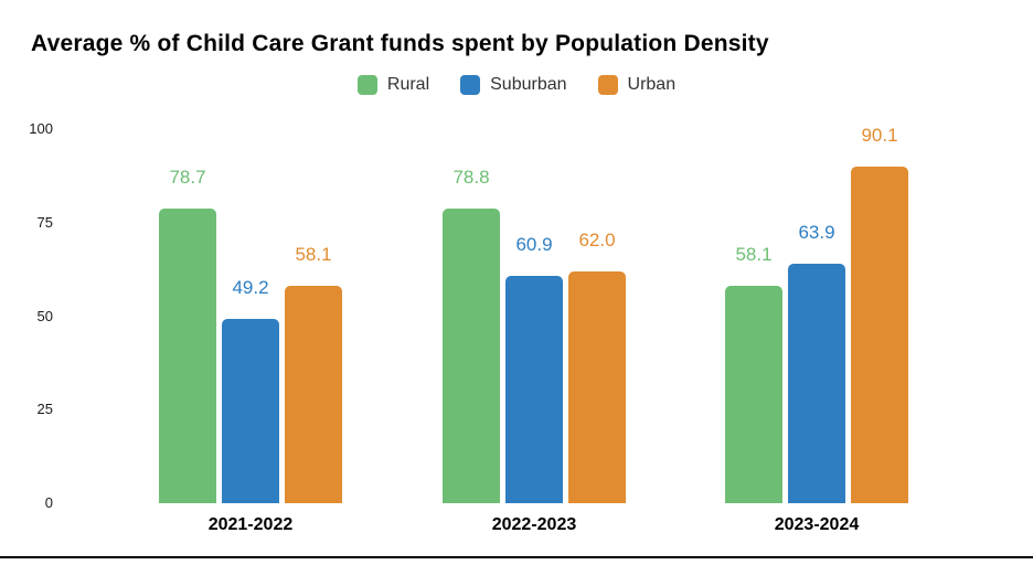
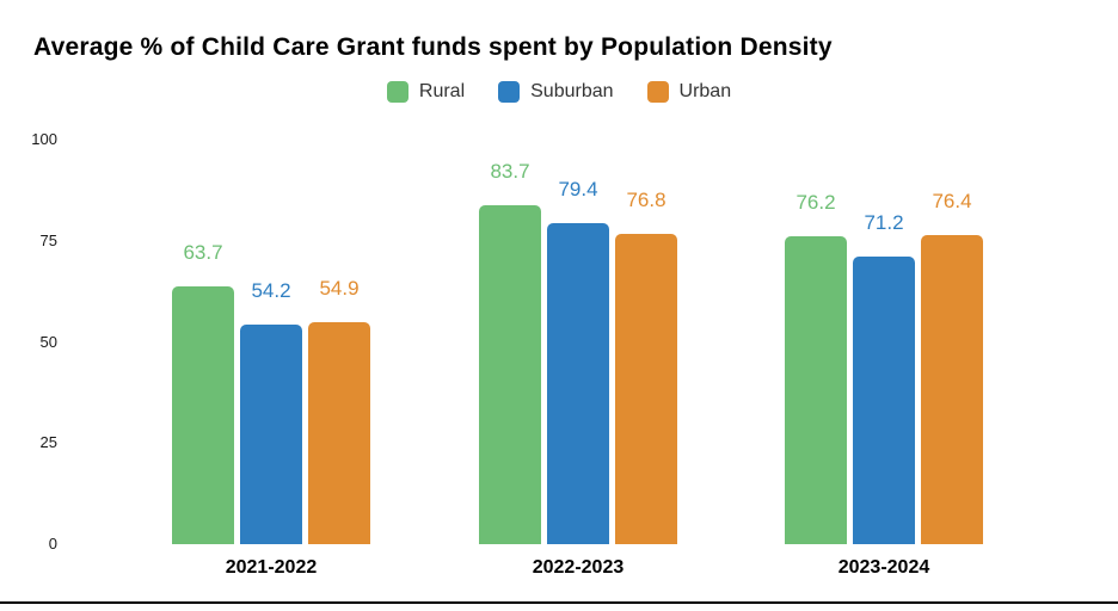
Rural/2021-2022: 78.7 -> 63.7
Suburban/2021-2022: 49.2 -> 54.2
Urban/2021-2022: 58.1 -> 54.9
Rural/2022-2023: 78.8 -> 83.7
Suburban/2022-2023: 60.9 -> 79.4
Urban/2022-2023: 62.0 -> 76.8
Rural/2023-2024: 58.1 -> 76.2
Suburban/2023-2024: 63.9 -> 71.2
Urban/2023-2024: 90.1 -> 76.4
